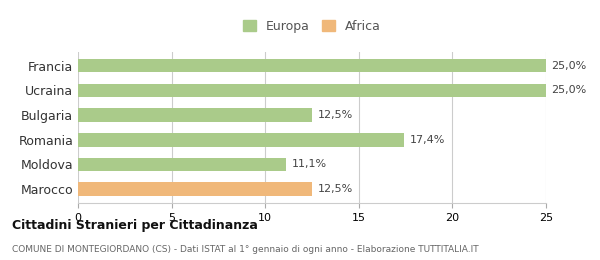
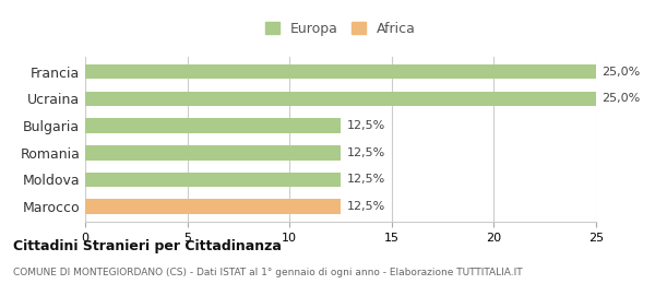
Romania: 17,4% -> 12,5%
Moldova: 11,1% -> 12,5%
